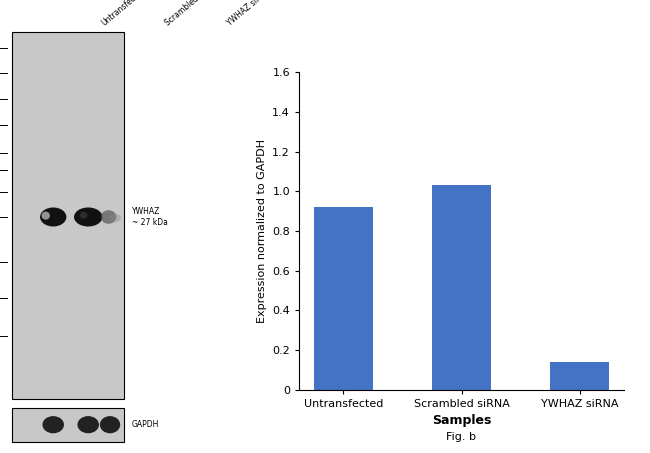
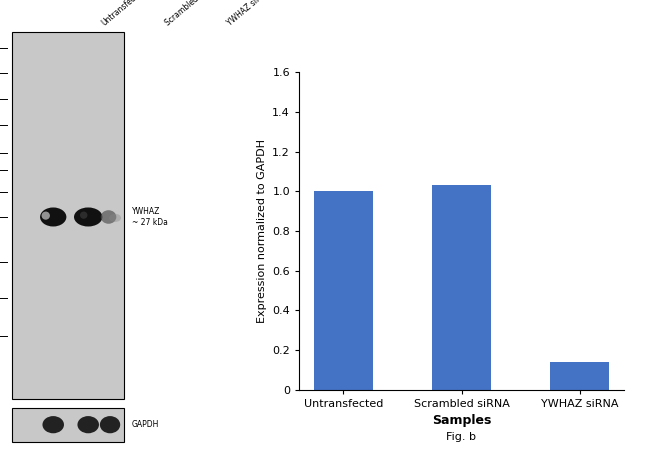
Untransfected: 0.92 -> 1.00
